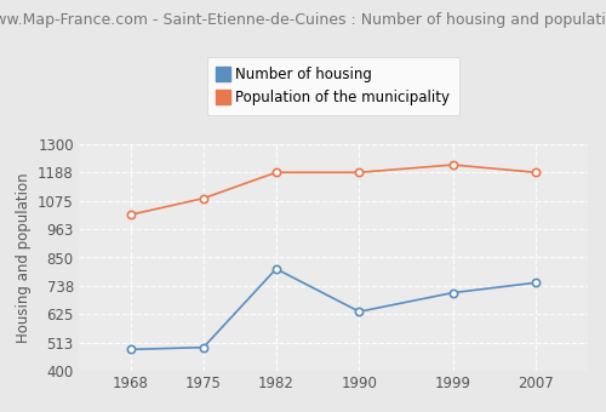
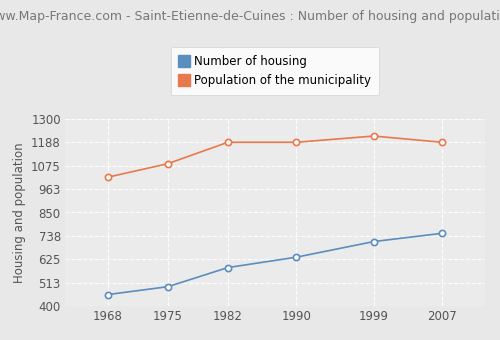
Number of housing/1968: 485 -> 455
Number of housing/1982: 805 -> 585
